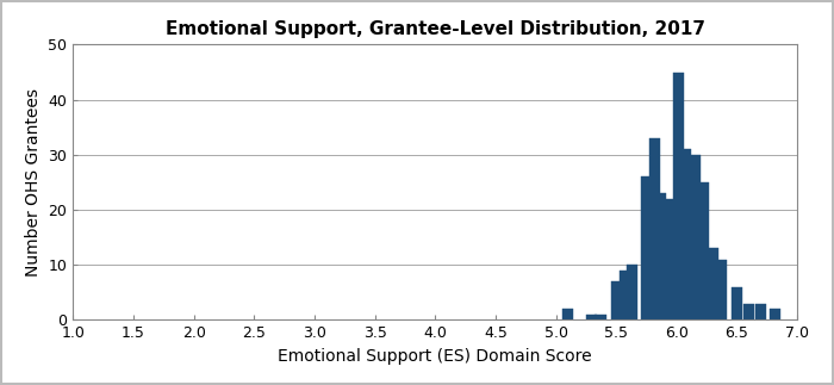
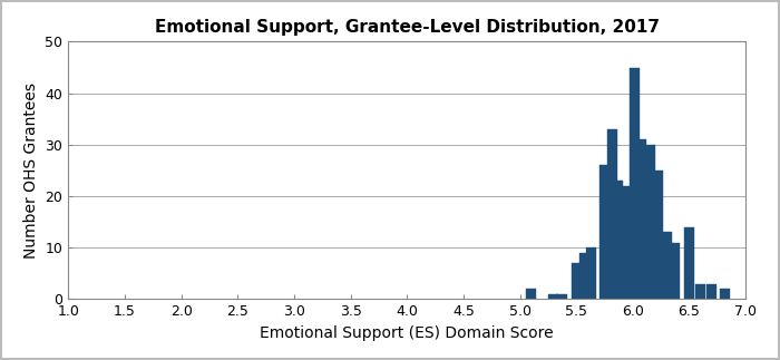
6.5: 6 -> 14
